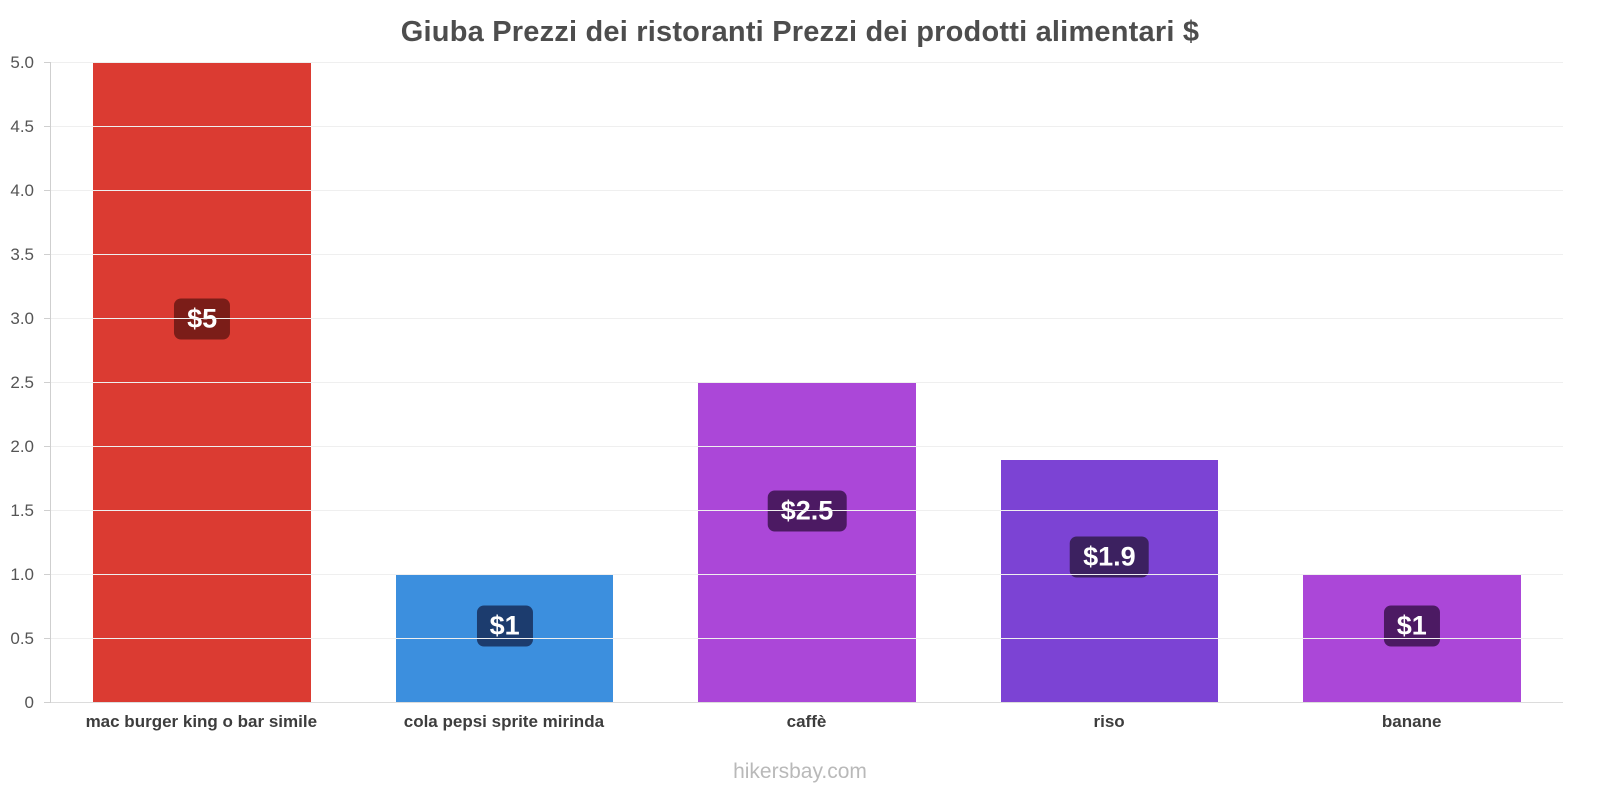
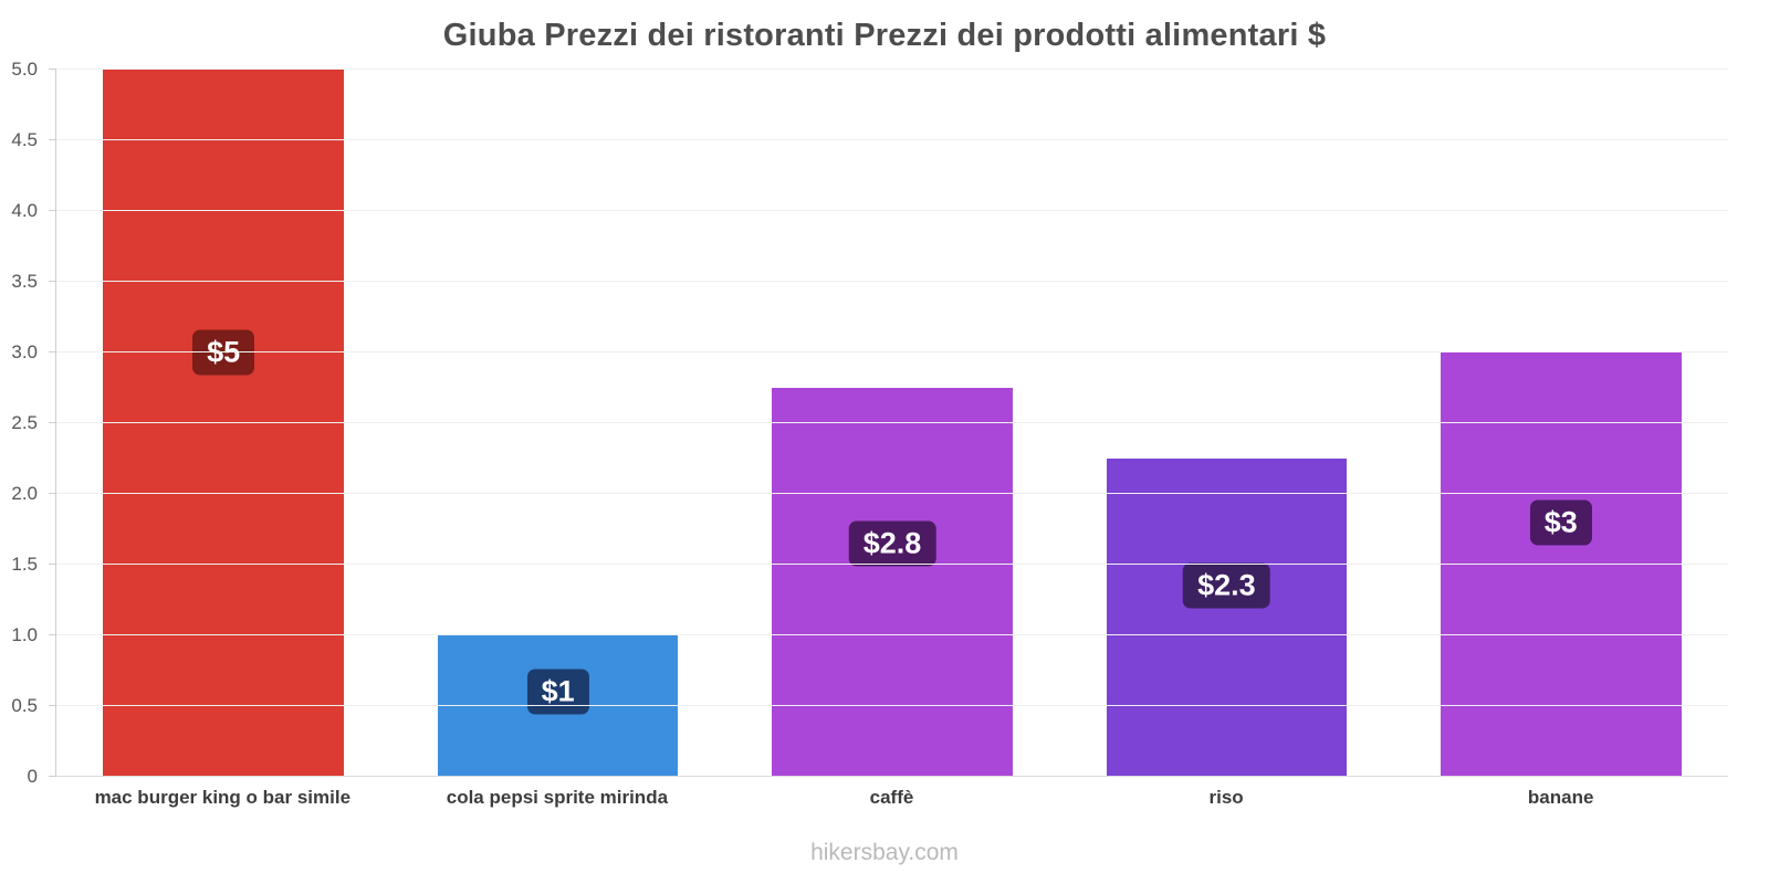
caffè: $2.5 -> $2.8
riso: $1.9 -> $2.3
banane: $1 -> $3
